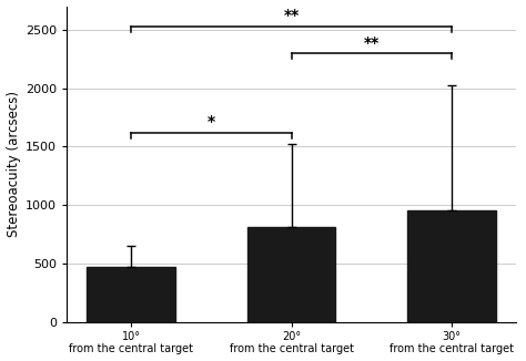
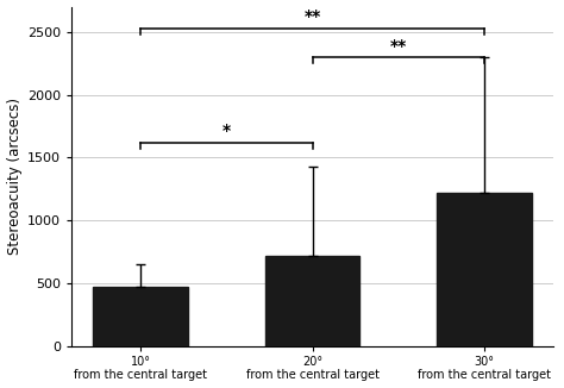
20° from the central target: 810 -> 720
30° from the central target: 950 -> 1220
